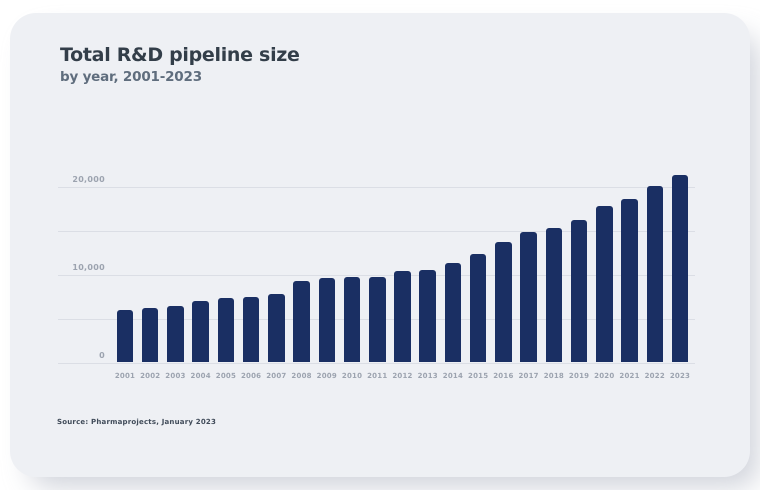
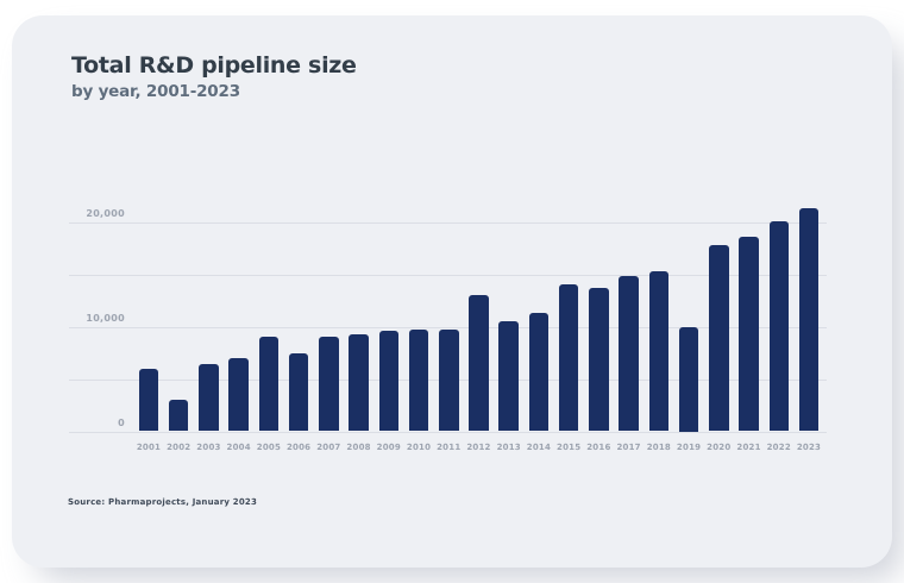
2002: 6000 -> 3000
2005: 7000 -> 9000
2007: 8000 -> 9000
2012: 10000 -> 13000
2015: 12000 -> 14000
2019: 16000 -> 10000
